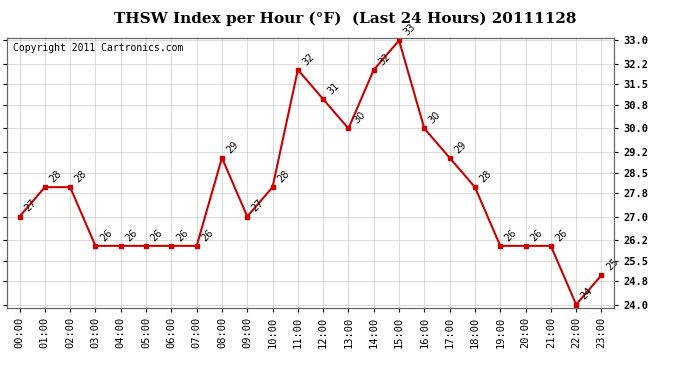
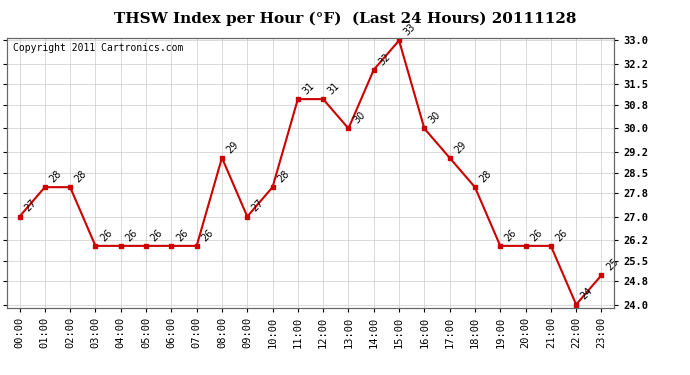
11:00: 32 -> 31
